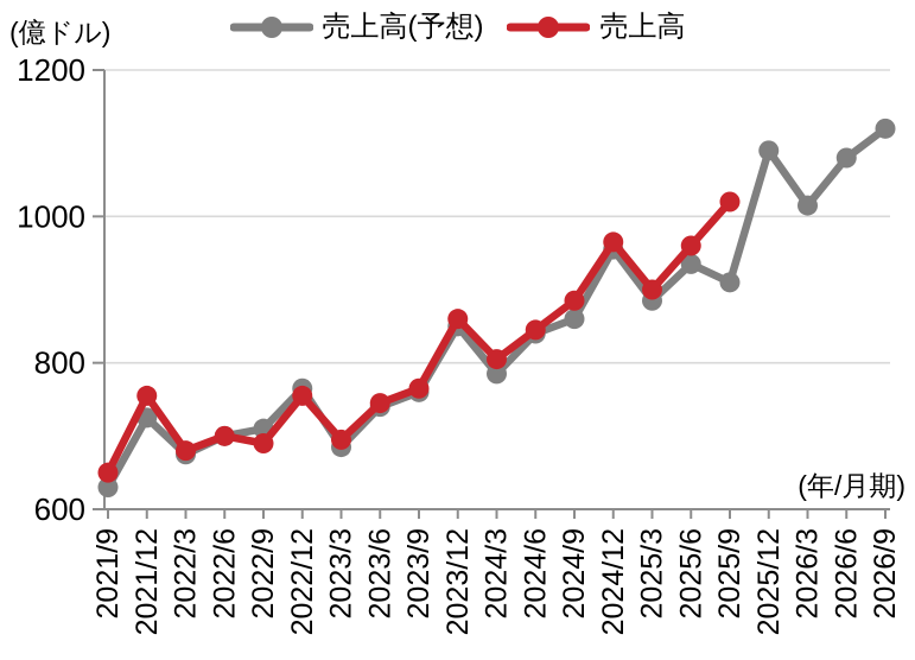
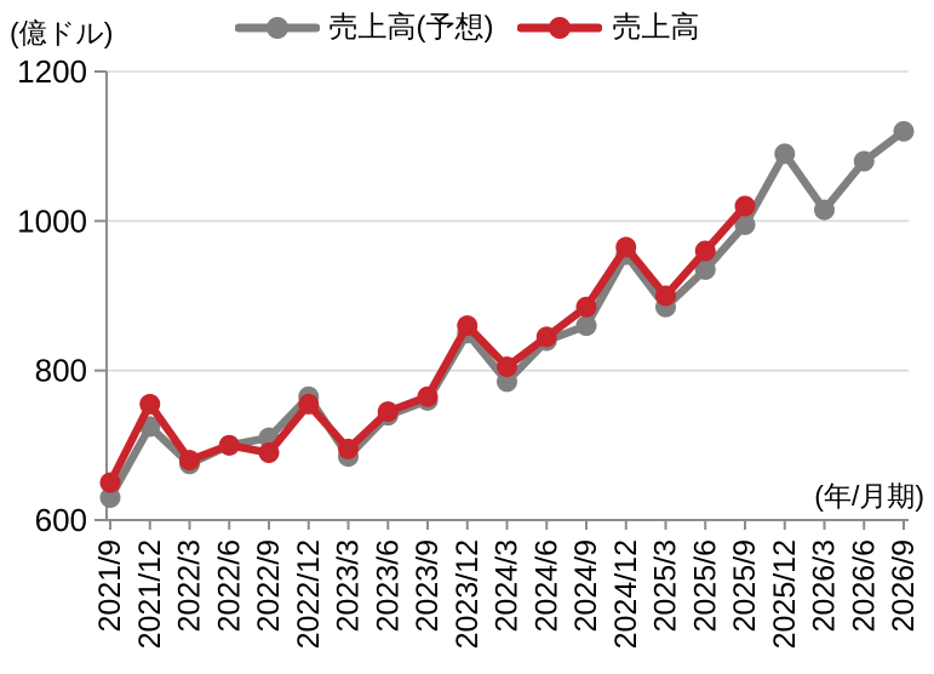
売上高(予想)/2025/9: 910 -> 1000
